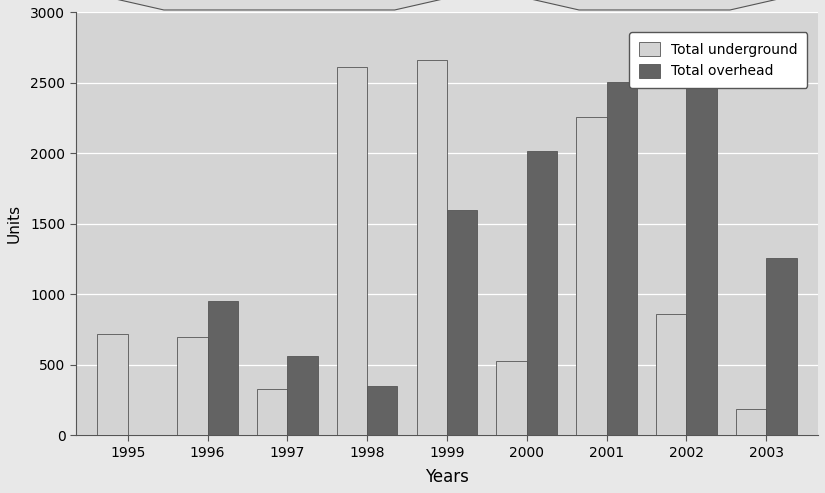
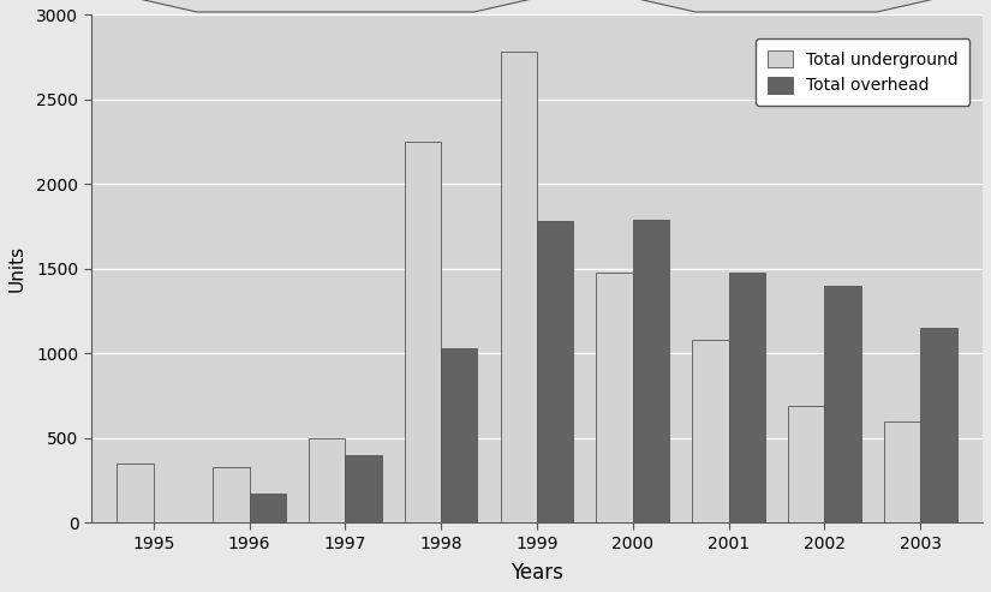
Total underground/1995: 720 -> 350
Total underground/1996: 700 -> 330
Total overhead/1996: 950 -> 170
Total underground/1997: 330 -> 500
Total overhead/1997: 560 -> 400
Total underground/1998: 2610 -> 2250
Total overhead/1998: 350 -> 1030
Total underground/1999: 2660 -> 2780
Total overhead/1999: 1600 -> 1780
Total underground/2000: 530 -> 1480
Total overhead/2000: 2020 -> 1790
Total underground/2001: 2260 -> 1080
Total overhead/2001: 2510 -> 1480
Total underground/2002: 860 -> 690
Total overhead/2002: 2470 -> 1400
Total underground/2003: 190 -> 600
Total overhead/2003: 1260 -> 1150
